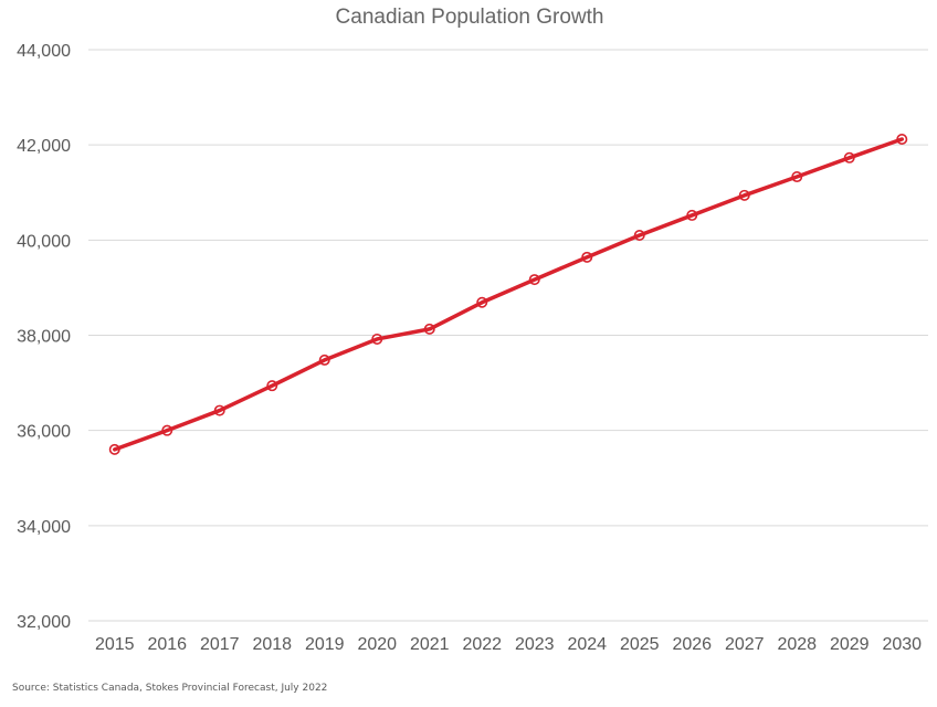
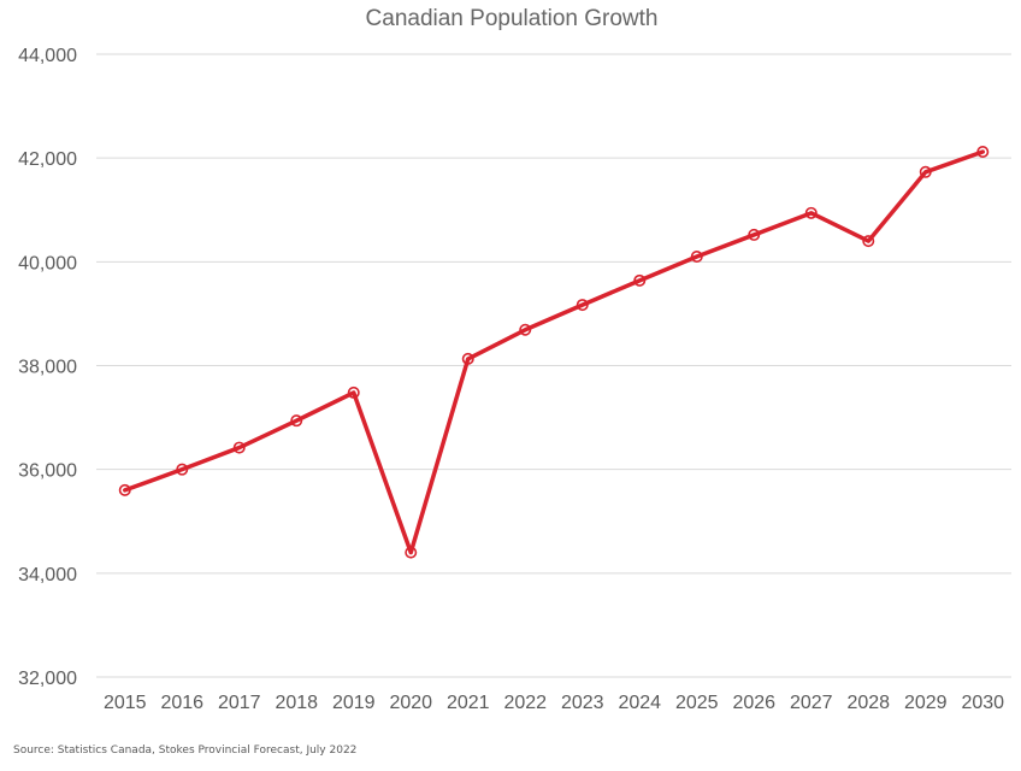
2020: 37900 -> 34400
2028: 41300 -> 40400
